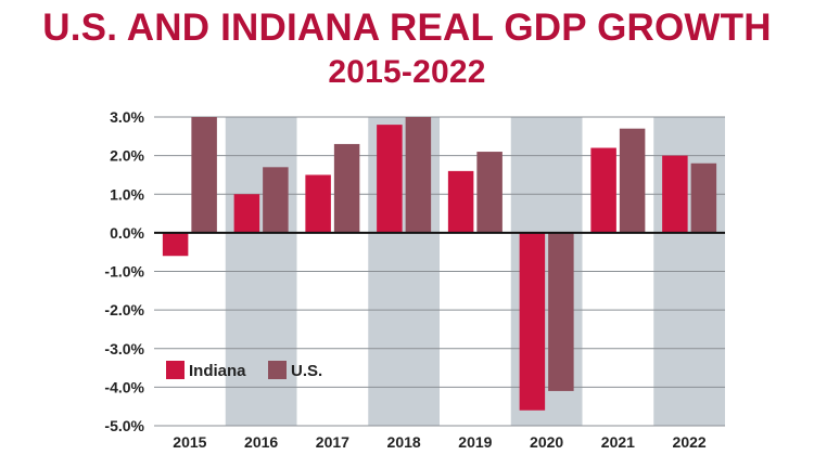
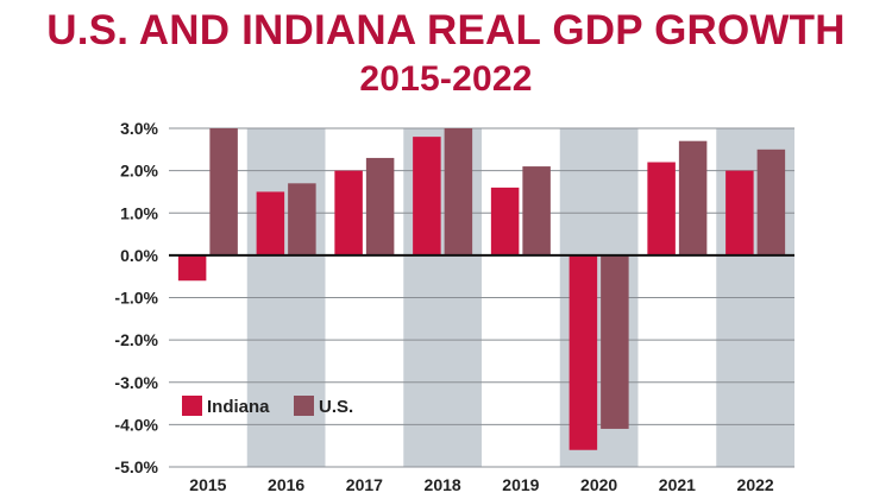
Indiana/2016: 1.0% -> 1.5%
Indiana/2017: 1.5% -> 2.0%
U.S./2022: 1.8% -> 2.5%
